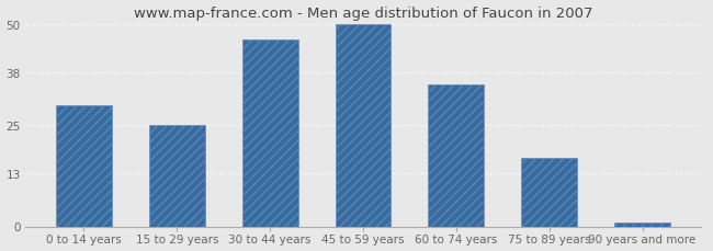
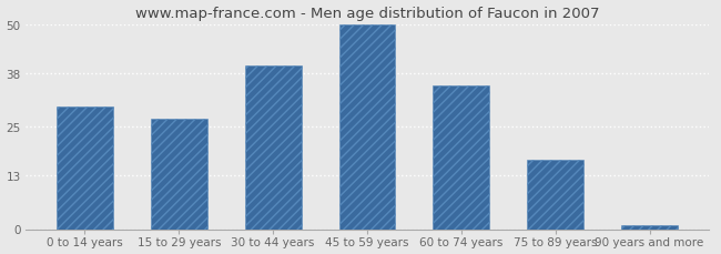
15 to 29 years: 25 -> 27
30 to 44 years: 46 -> 40
